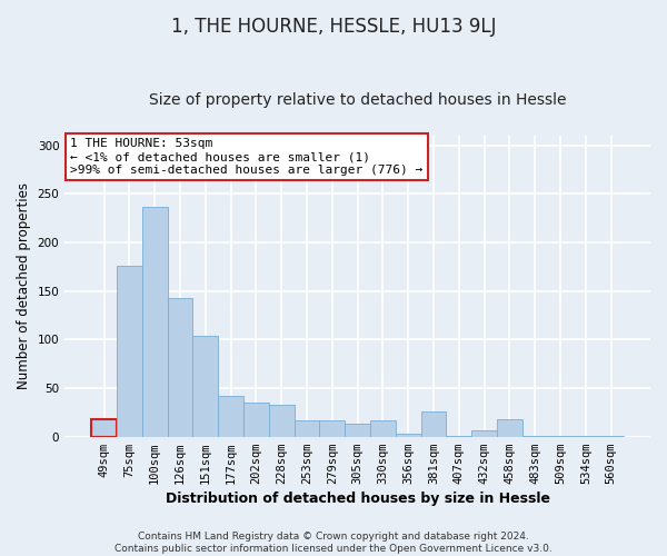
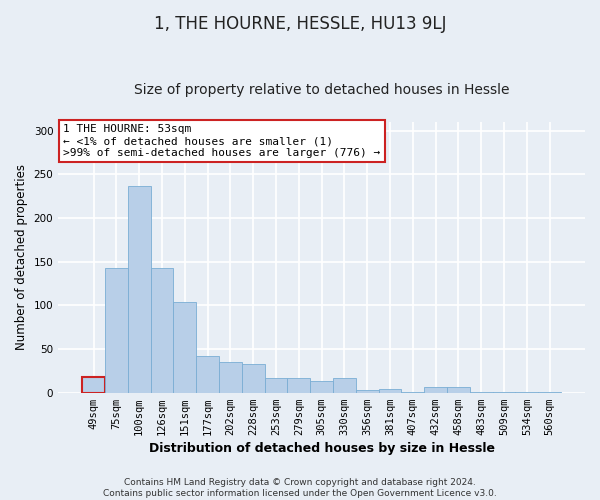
75sqm: 176 -> 143
381sqm: 26 -> 4
458sqm: 18 -> 6
